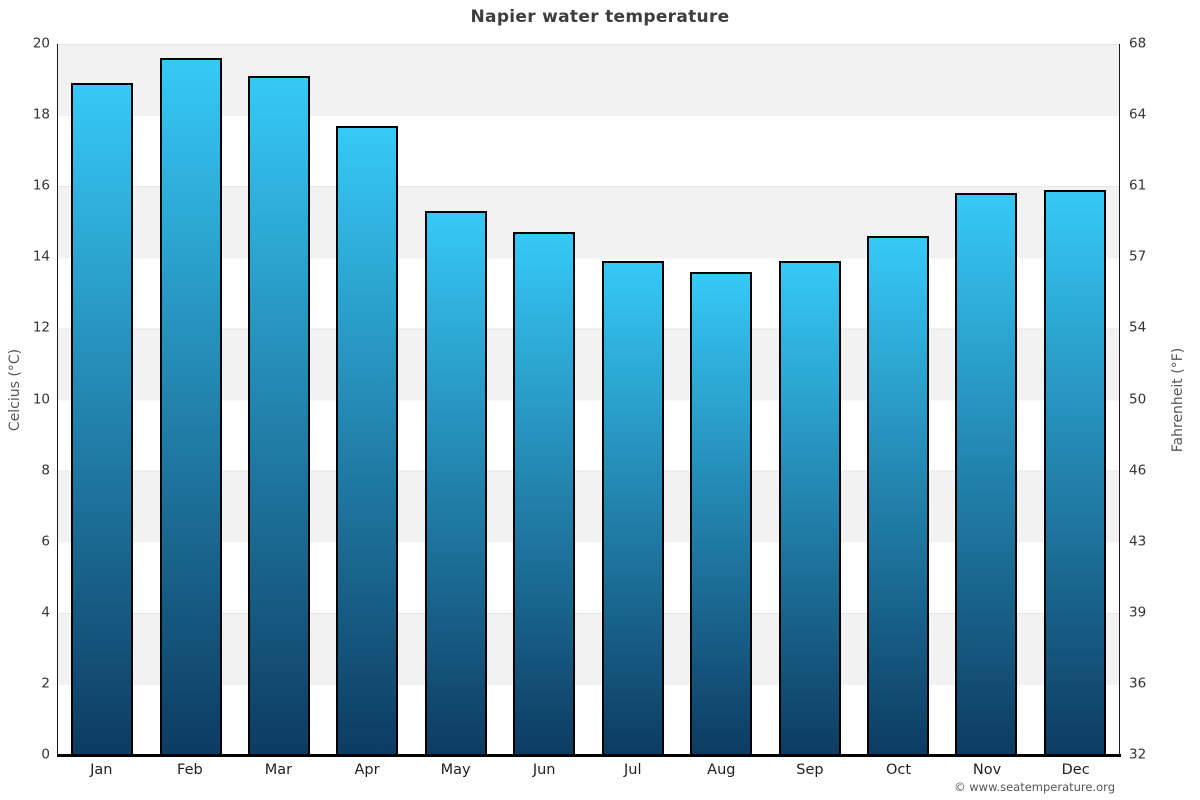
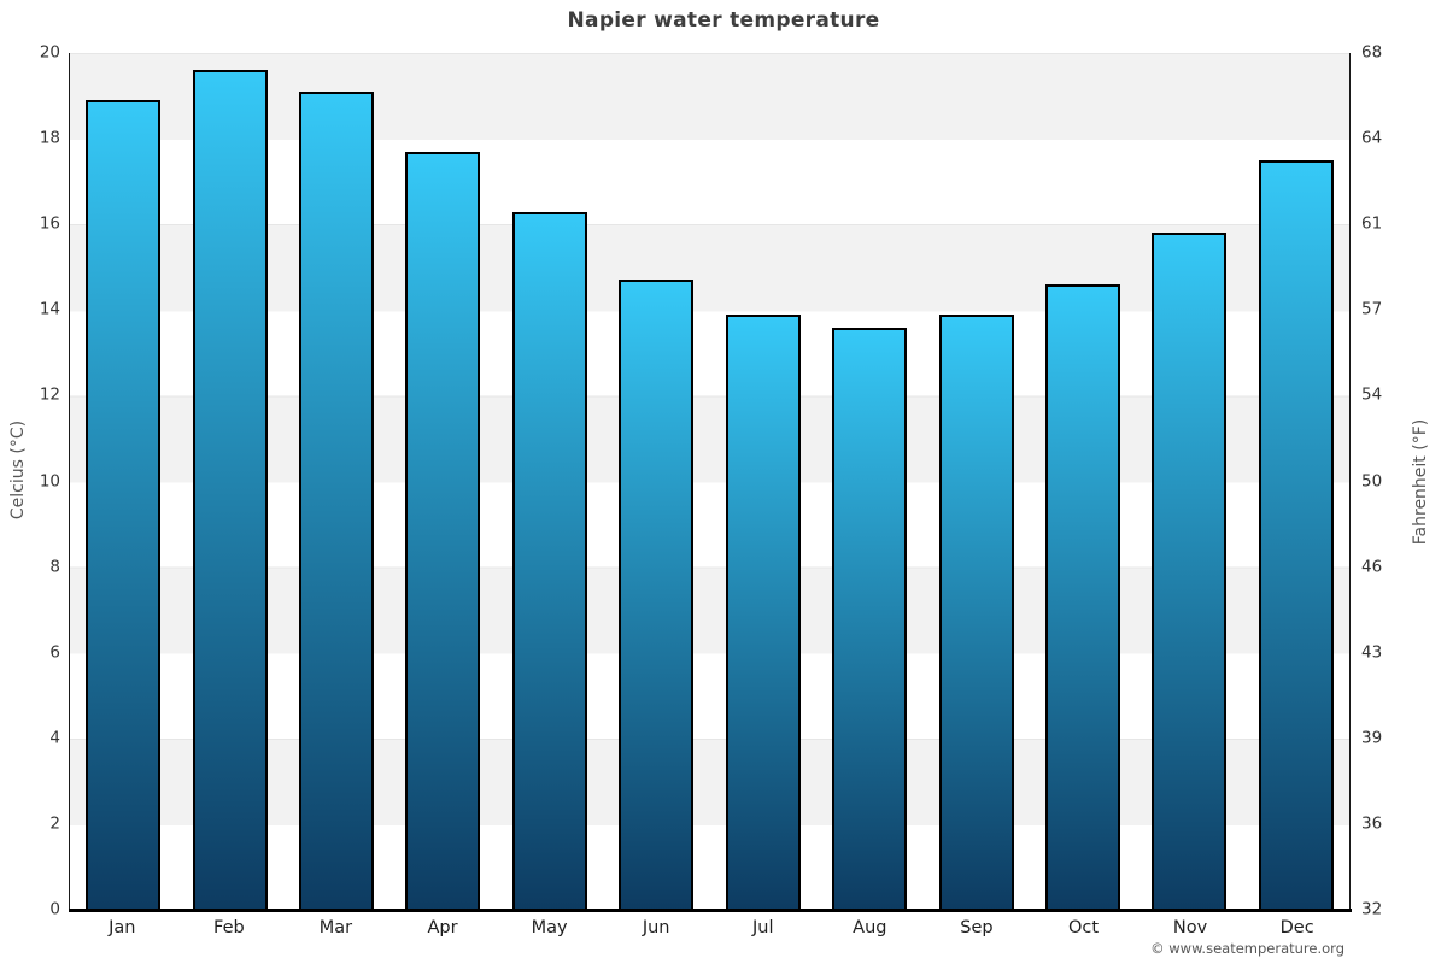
May: 15.3 -> 16.3
Dec: 15.9 -> 17.5
